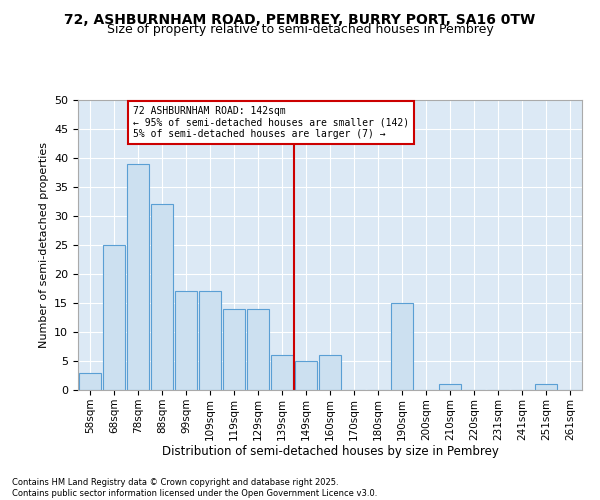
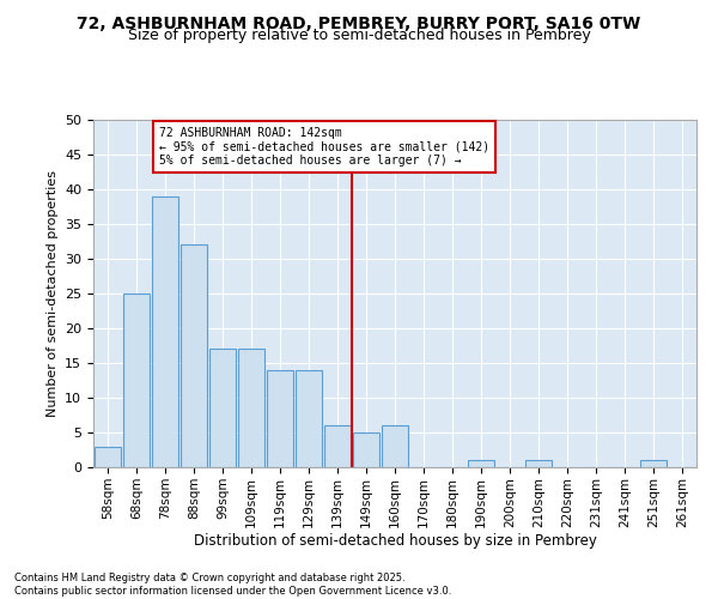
190sqm: 15 -> 1
